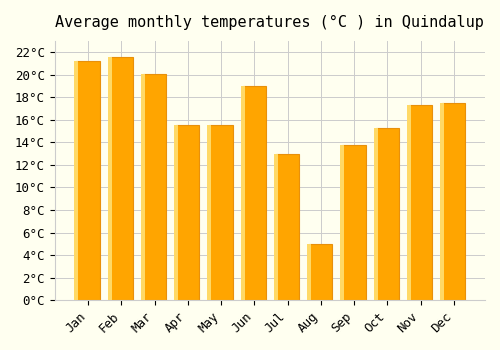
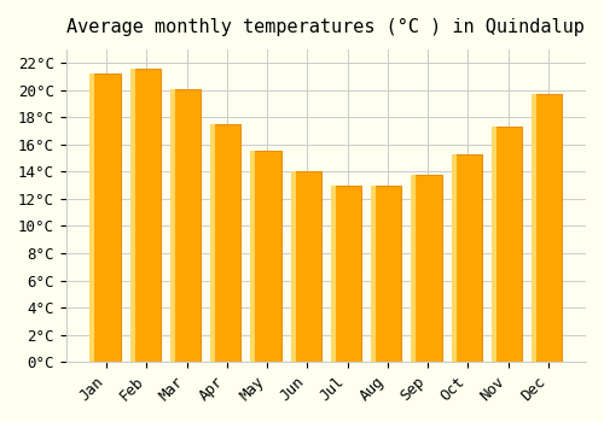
Apr: 15.5°C -> 17.5°C
Jun: 19.0°C -> 14.0°C
Aug: 5.0°C -> 13.0°C
Dec: 17.5°C -> 19.7°C
